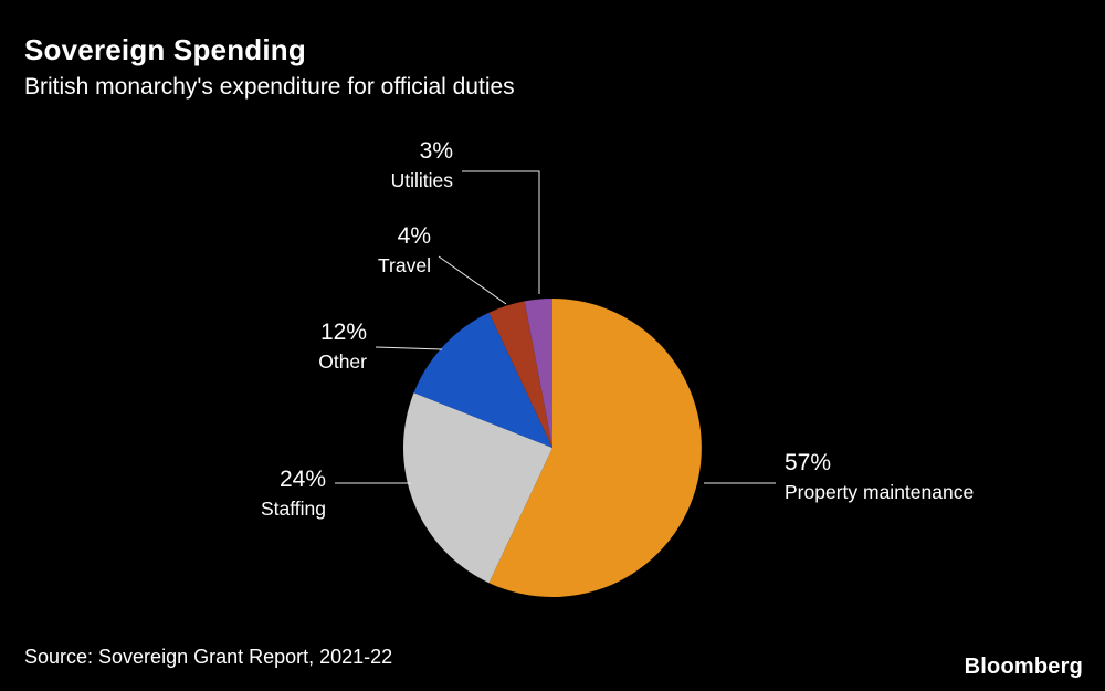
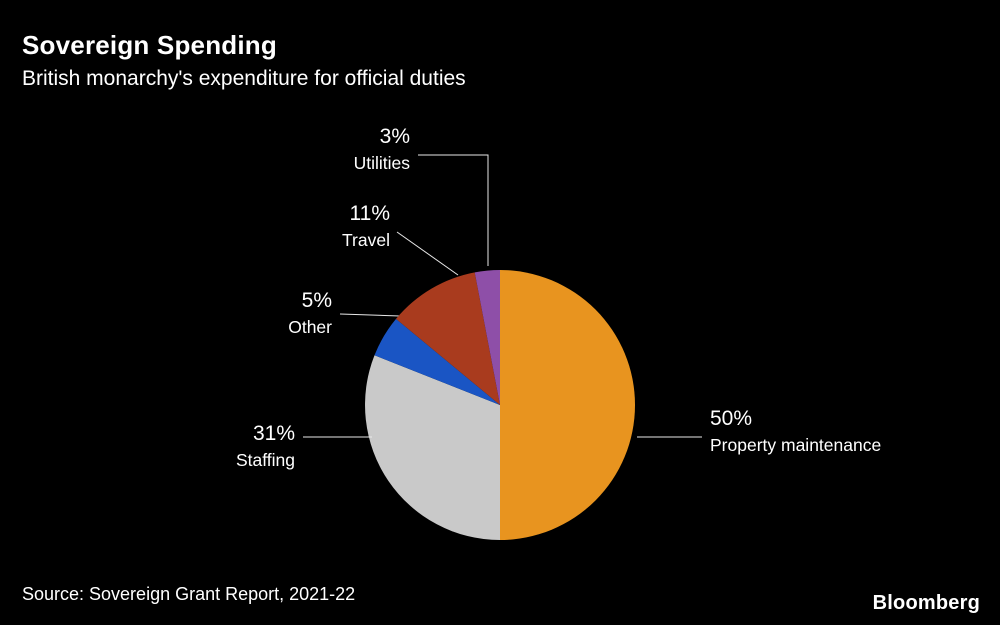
Property maintenance: 57% -> 50%
Staffing: 24% -> 31%
Other: 12% -> 5%
Travel: 4% -> 11%
